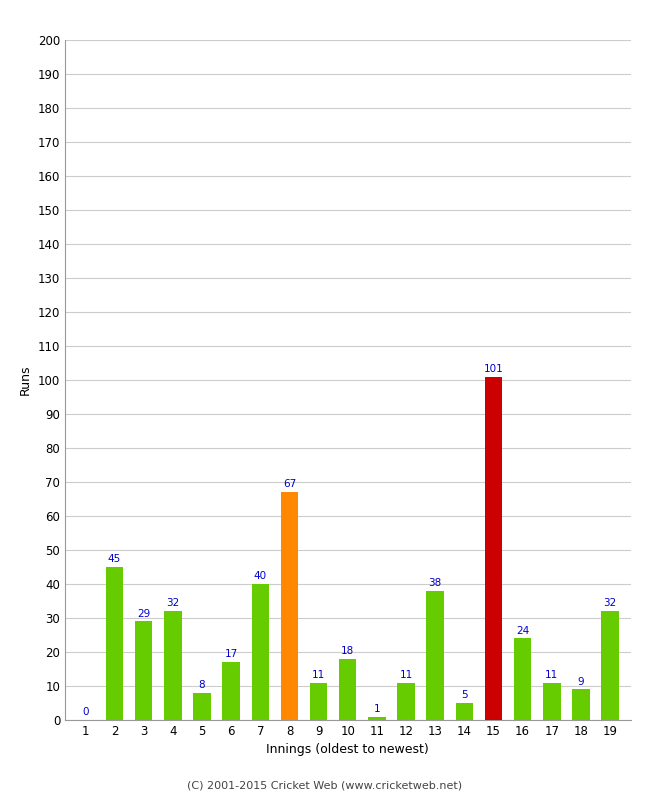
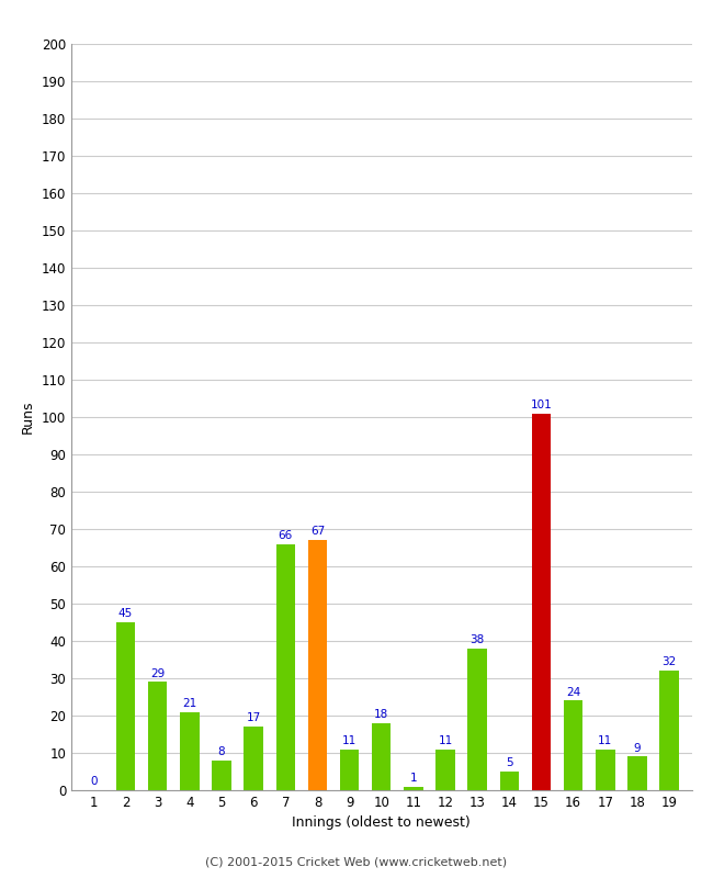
4: 32 -> 21
7: 40 -> 66
